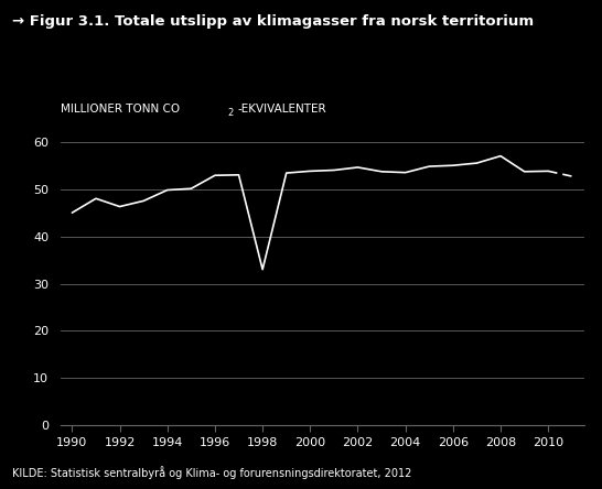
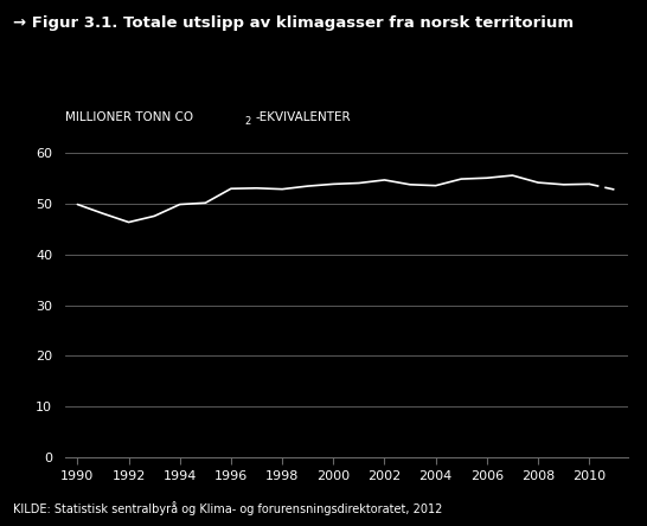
1990: 45.0 -> 49.8
1998: 33.0 -> 52.8
2008: 57.0 -> 54.1
